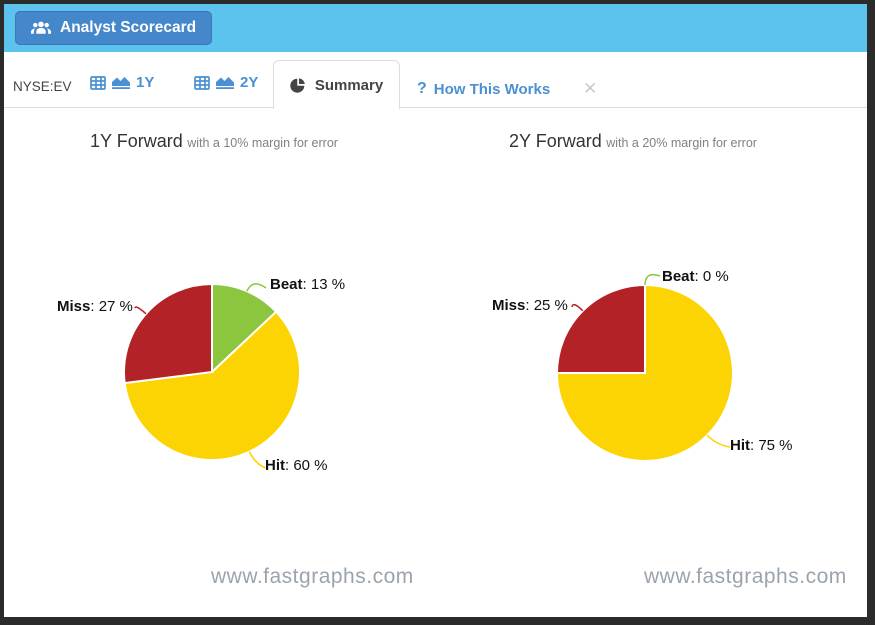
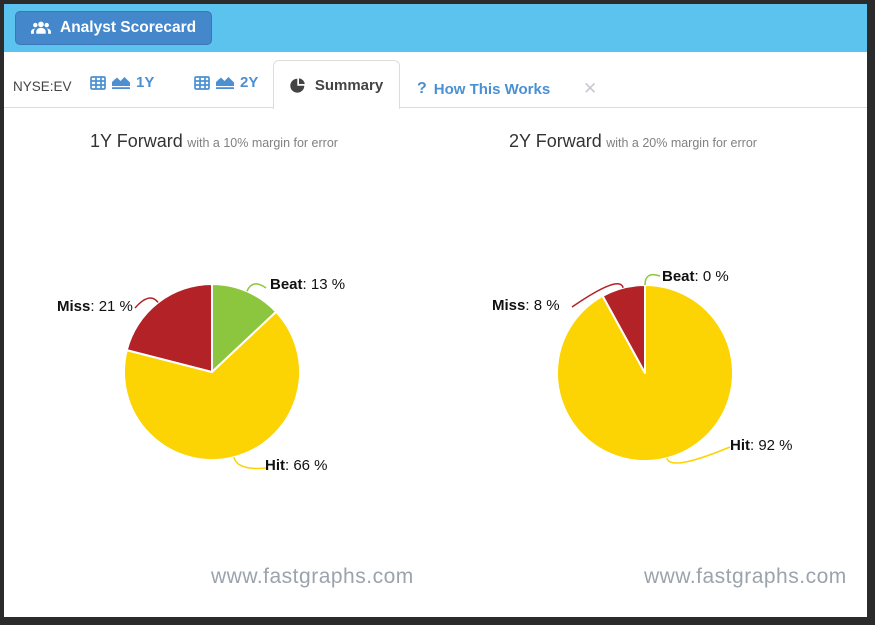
1Y Forward/Hit: 60 -> 66
1Y Forward/Miss: 27 -> 21
2Y Forward/Hit: 75 -> 92
2Y Forward/Miss: 25 -> 8
